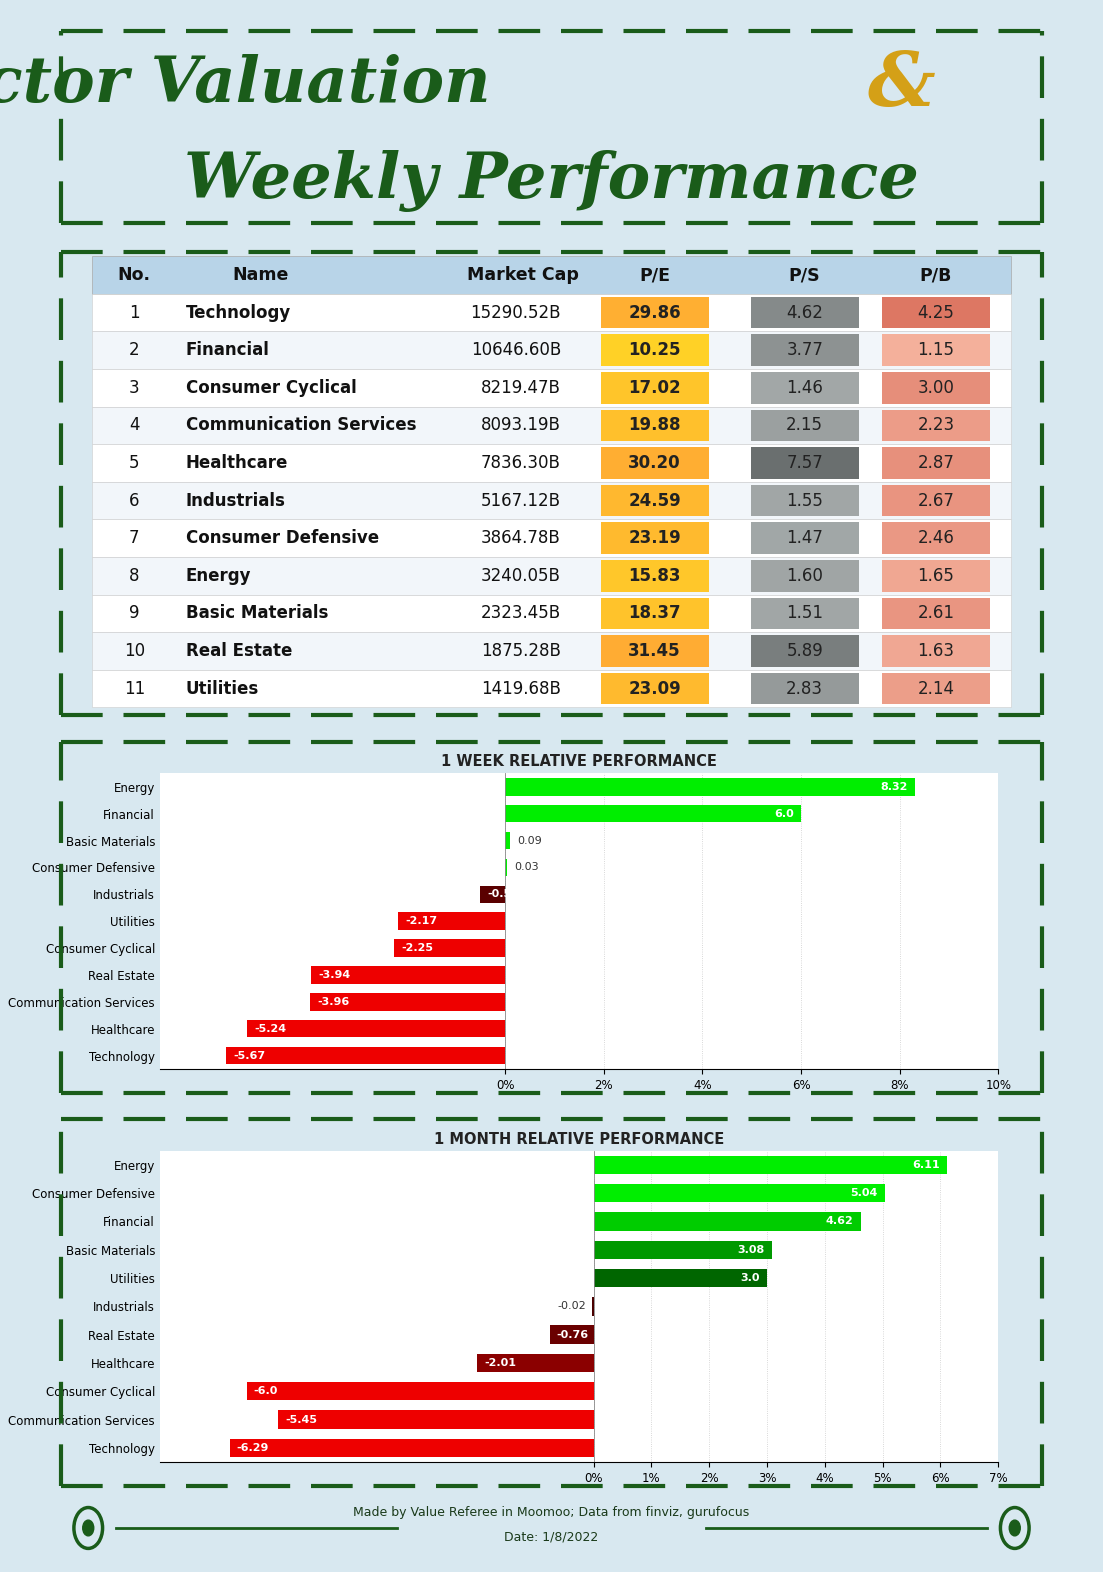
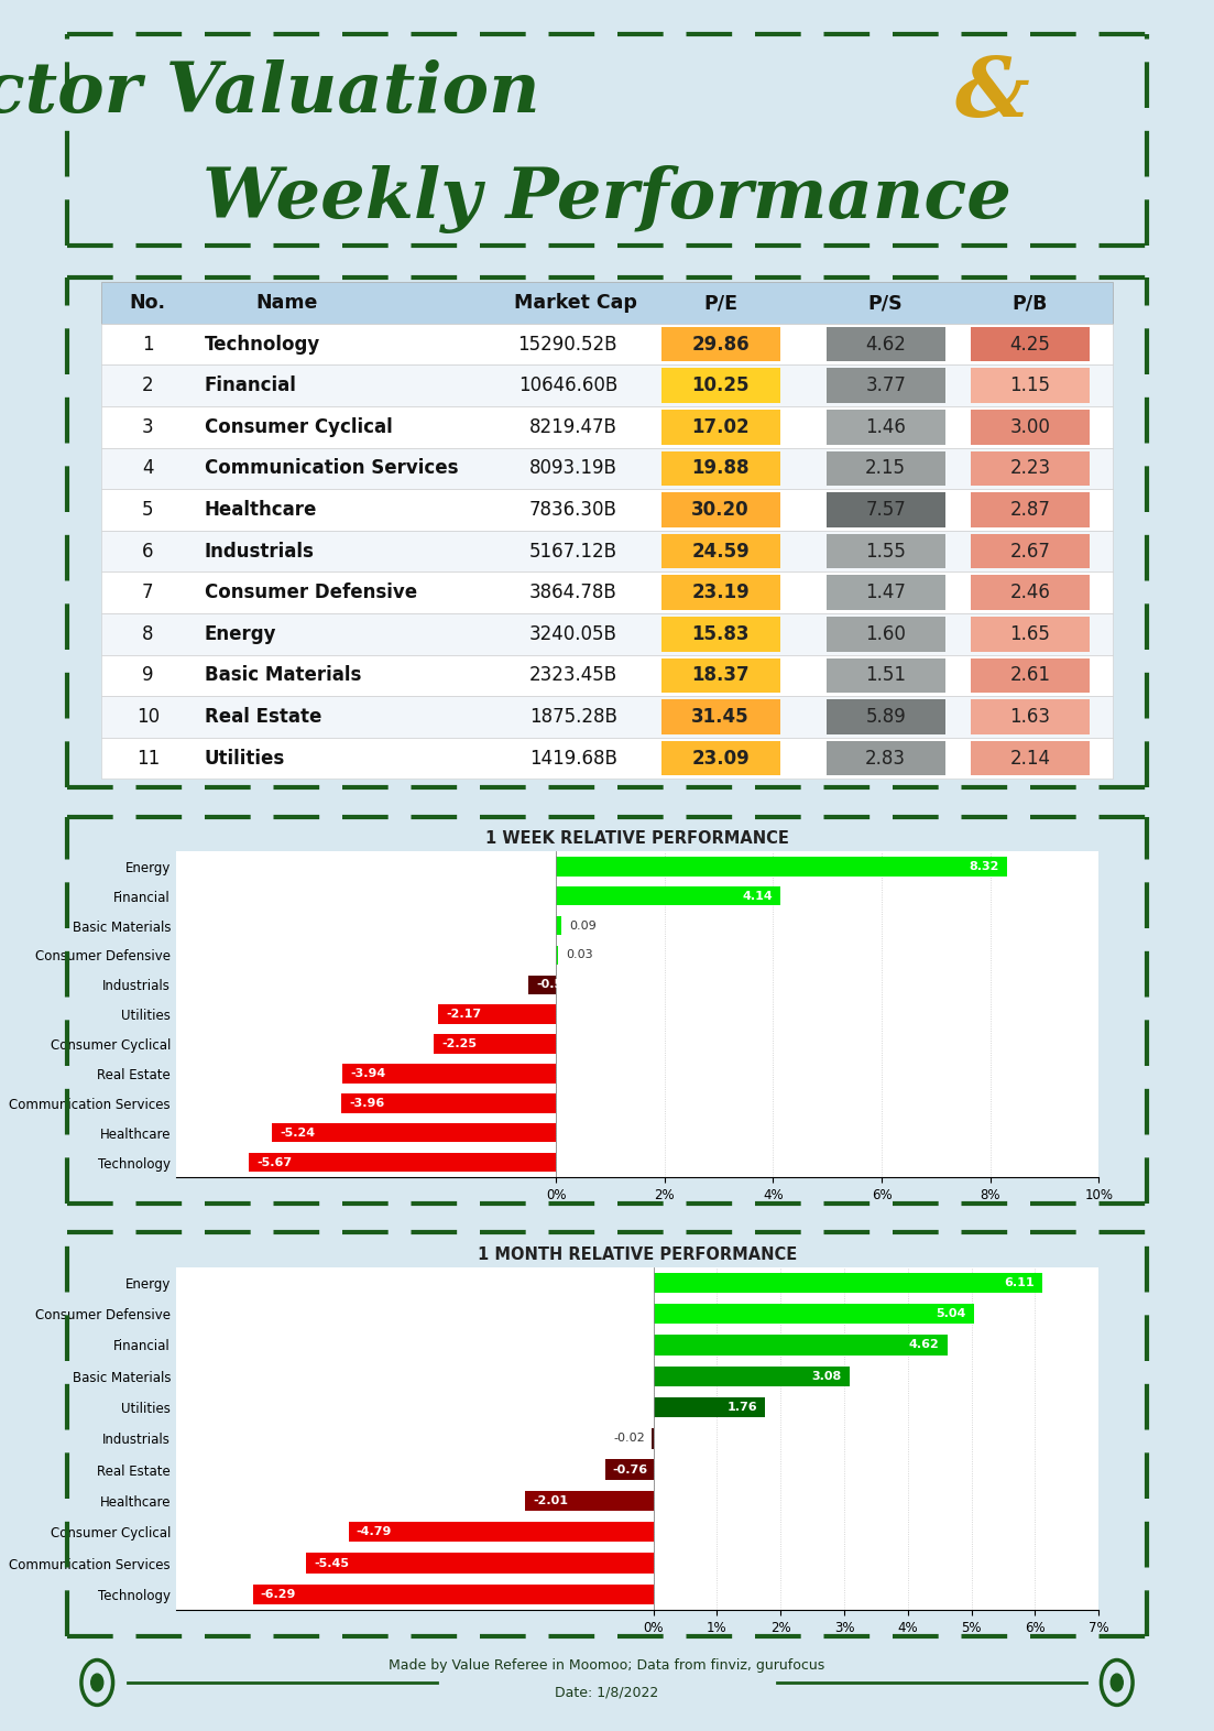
1 WEEK RELATIVE PERFORMANCE/Financial: 6.0 -> 4.14
1 MONTH RELATIVE PERFORMANCE/Utilities: 3.0 -> 1.76
1 MONTH RELATIVE PERFORMANCE/Consumer Cyclical: -6.0 -> -4.79
